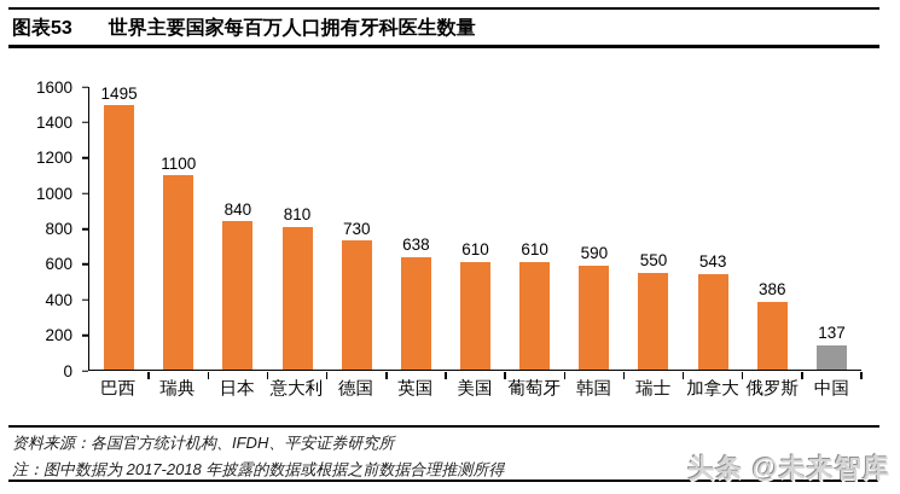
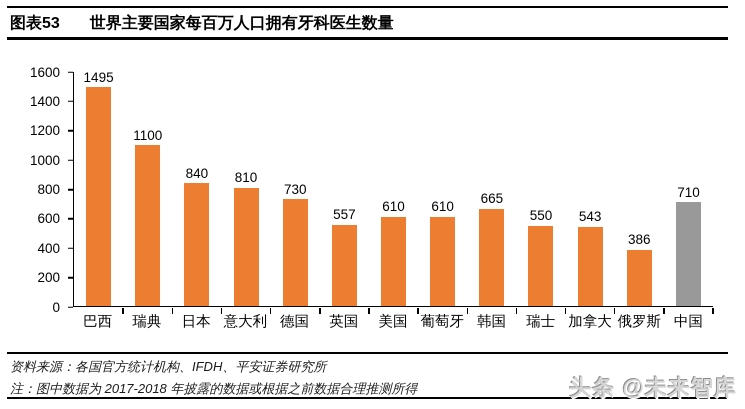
英国: 638 -> 557
韩国: 590 -> 665
中国: 137 -> 710
